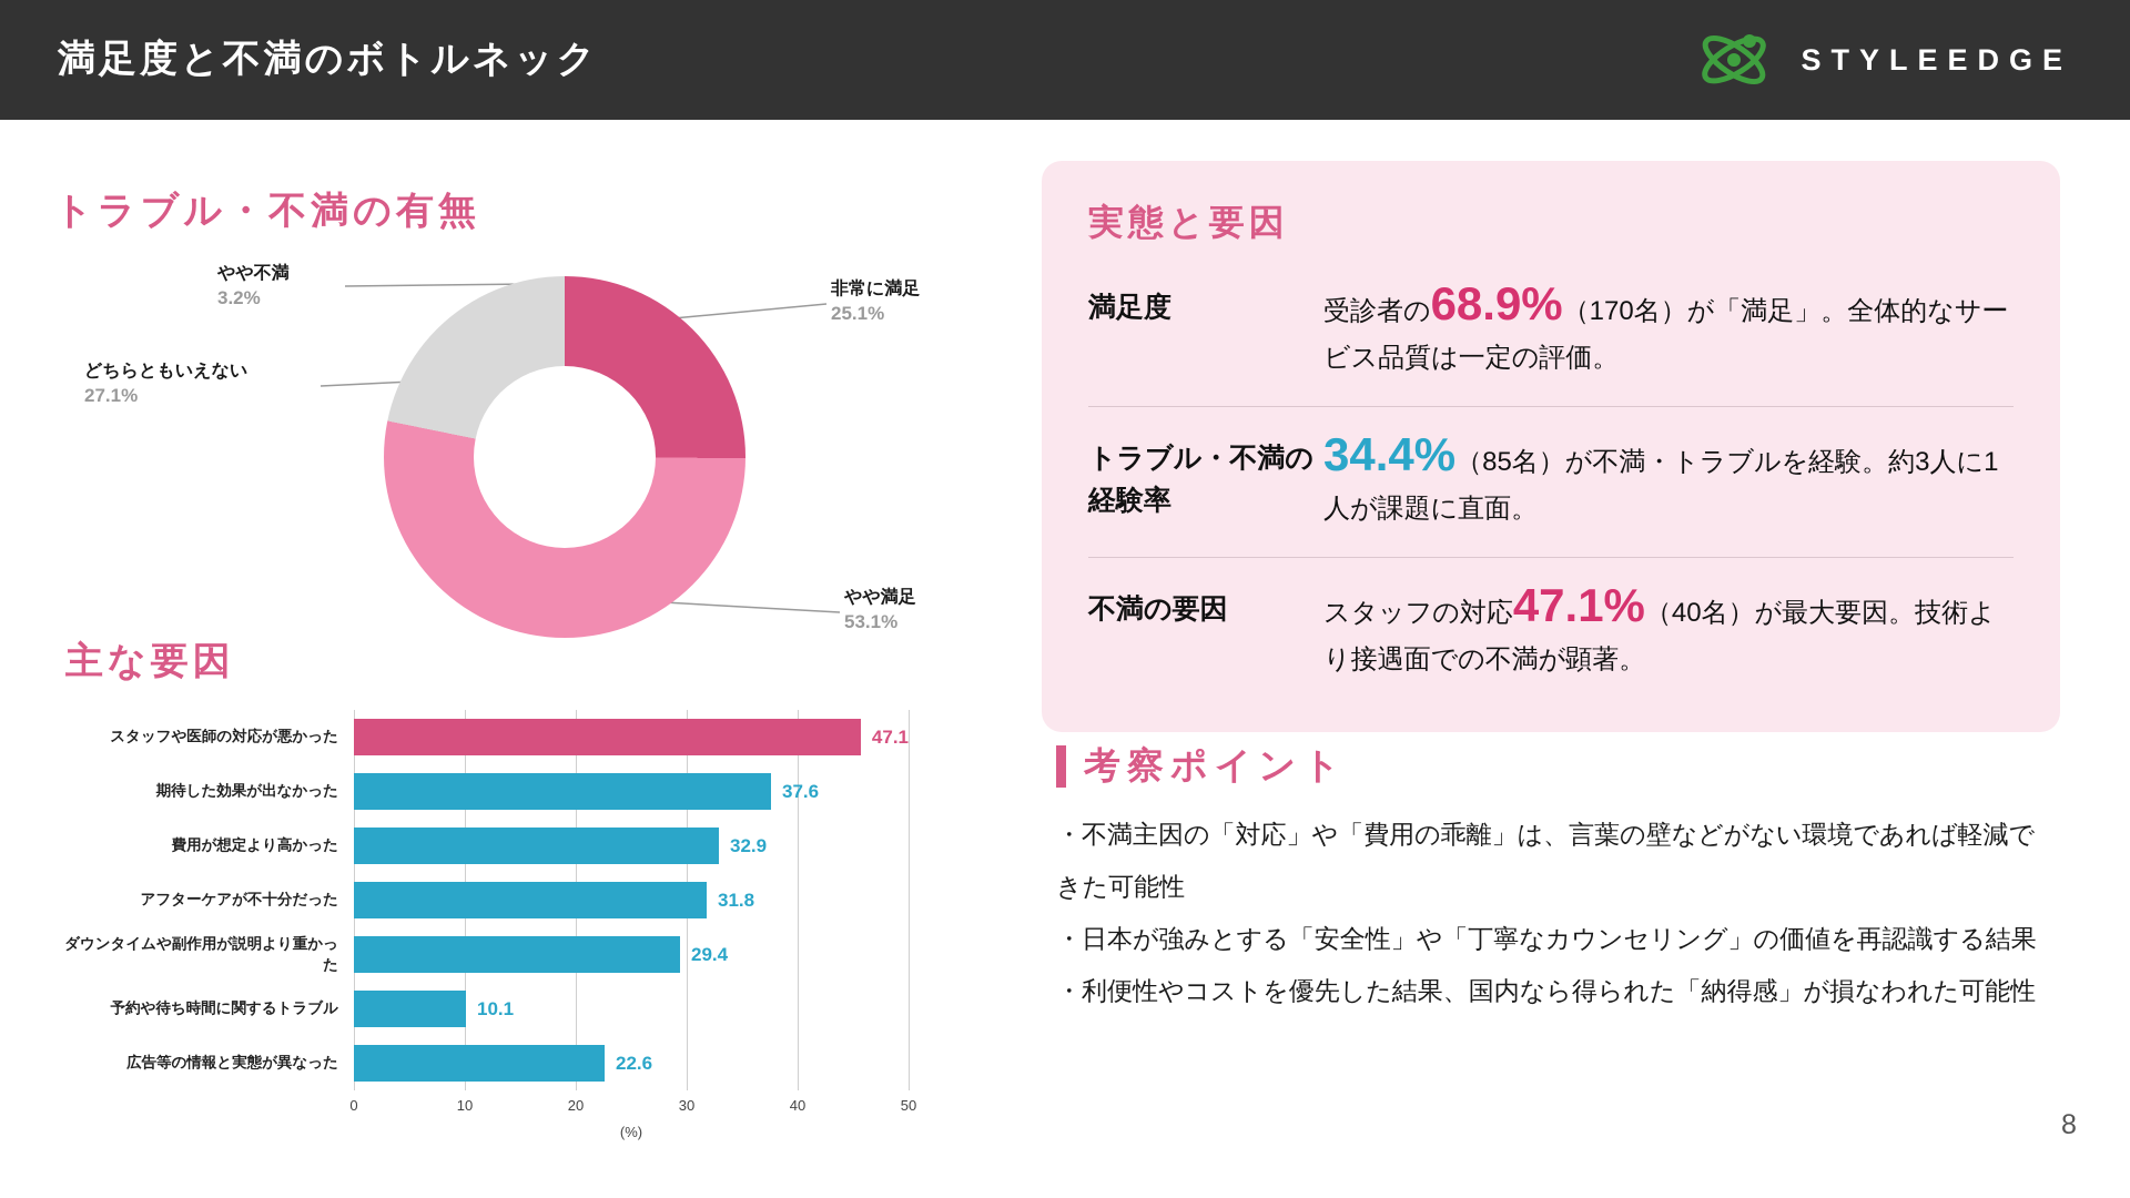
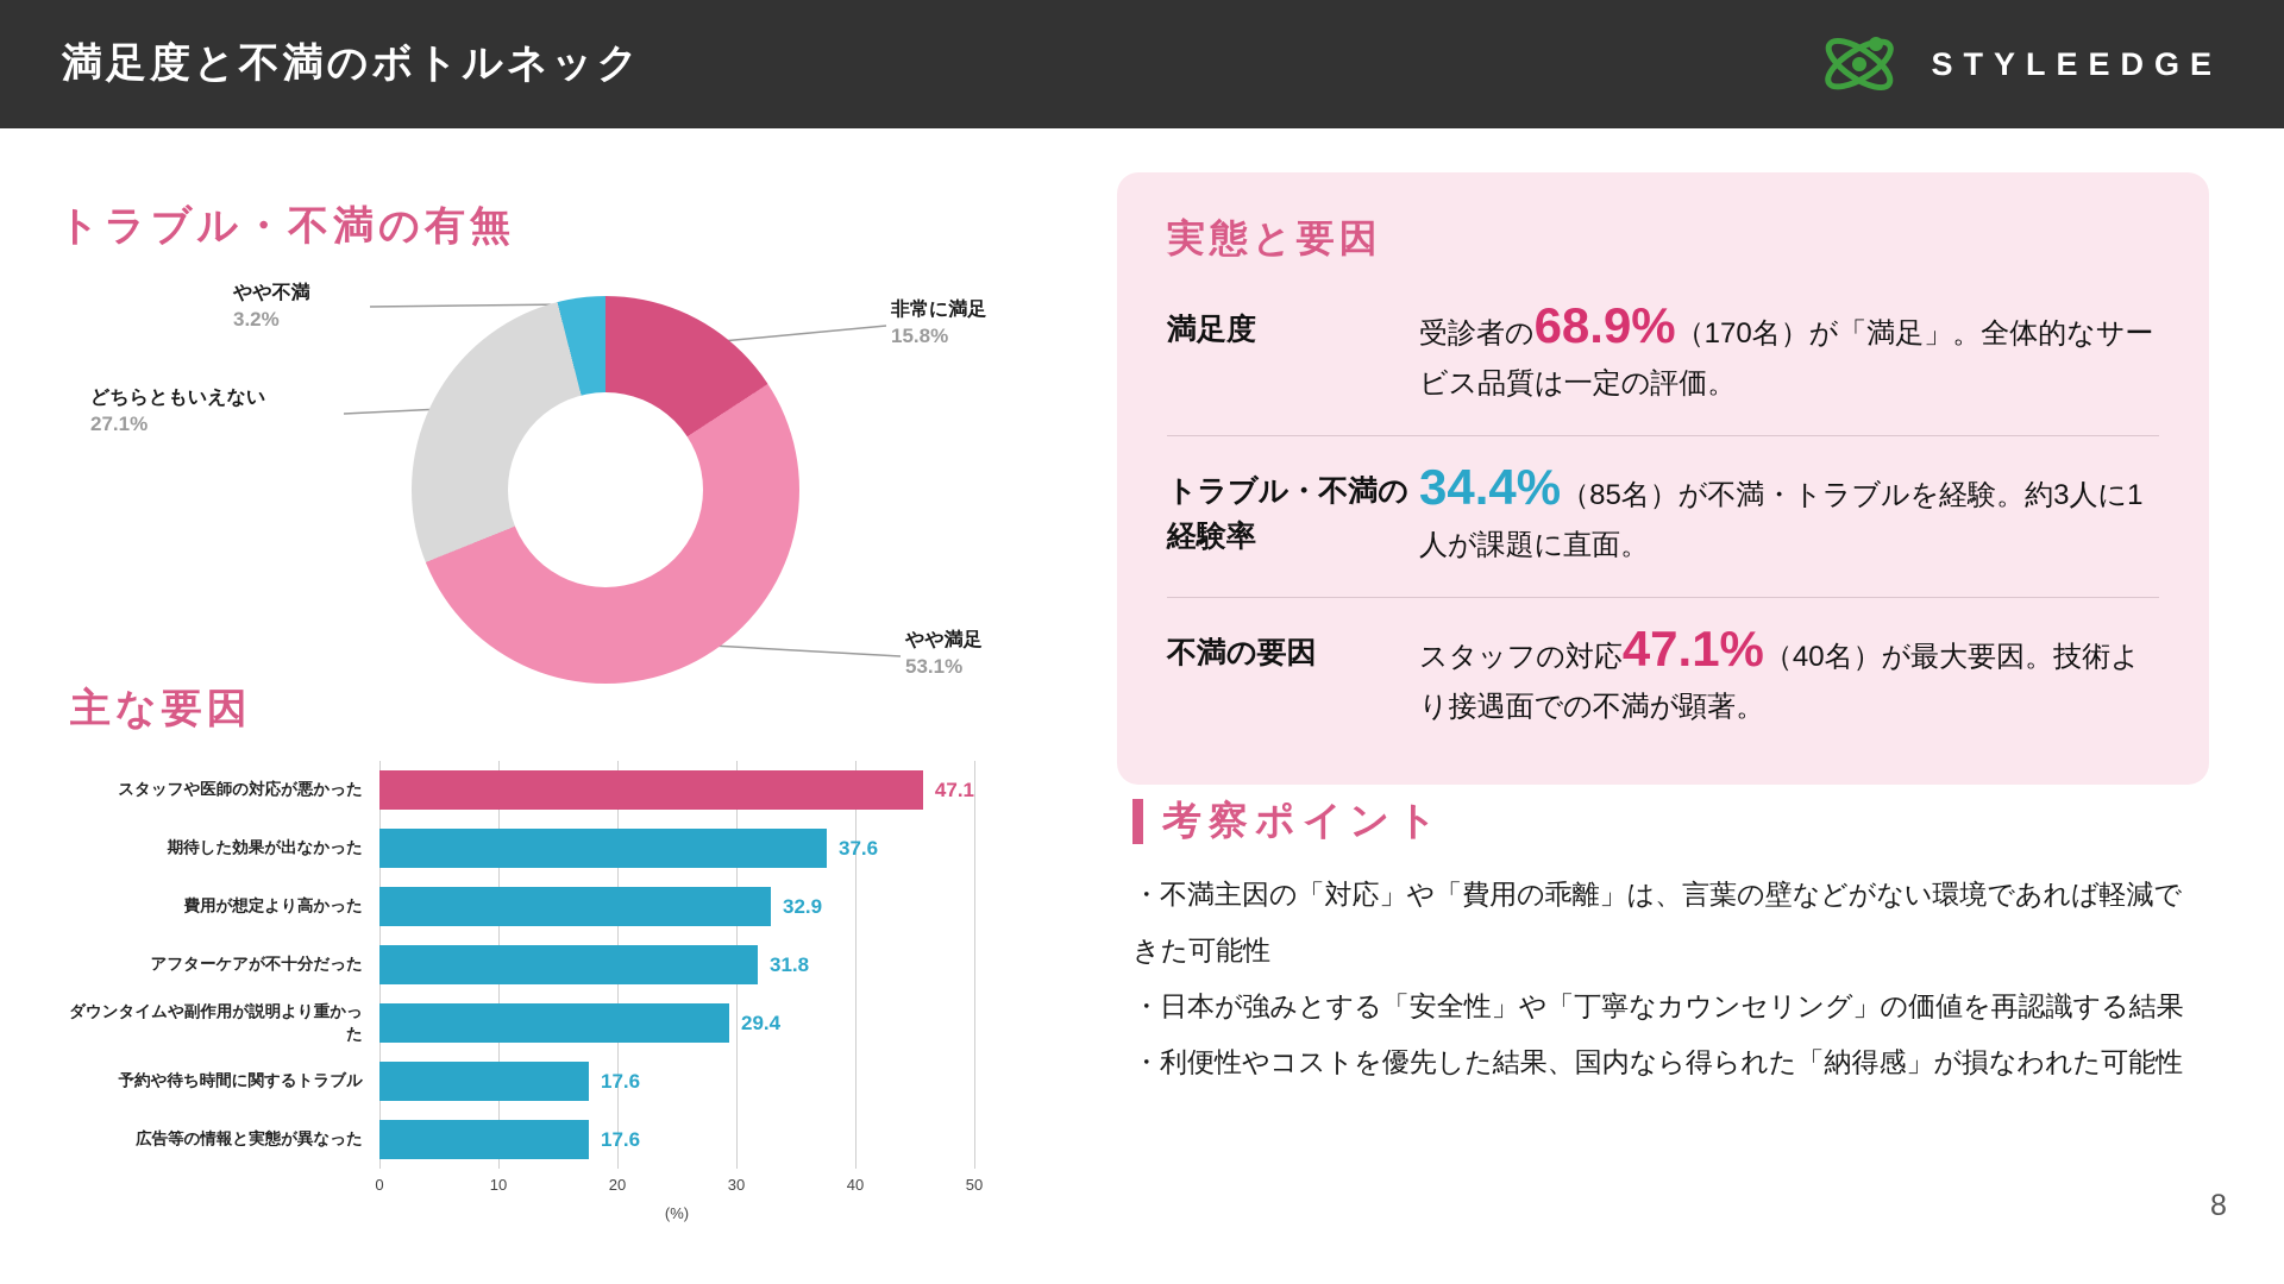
トラブル・不満の有無/非常に満足: 25.1% -> 15.8%
主な要因/予約や待ち時間に関するトラブル: 10.1 -> 17.6
主な要因/広告等の情報と実態が異なった: 22.6 -> 17.6
